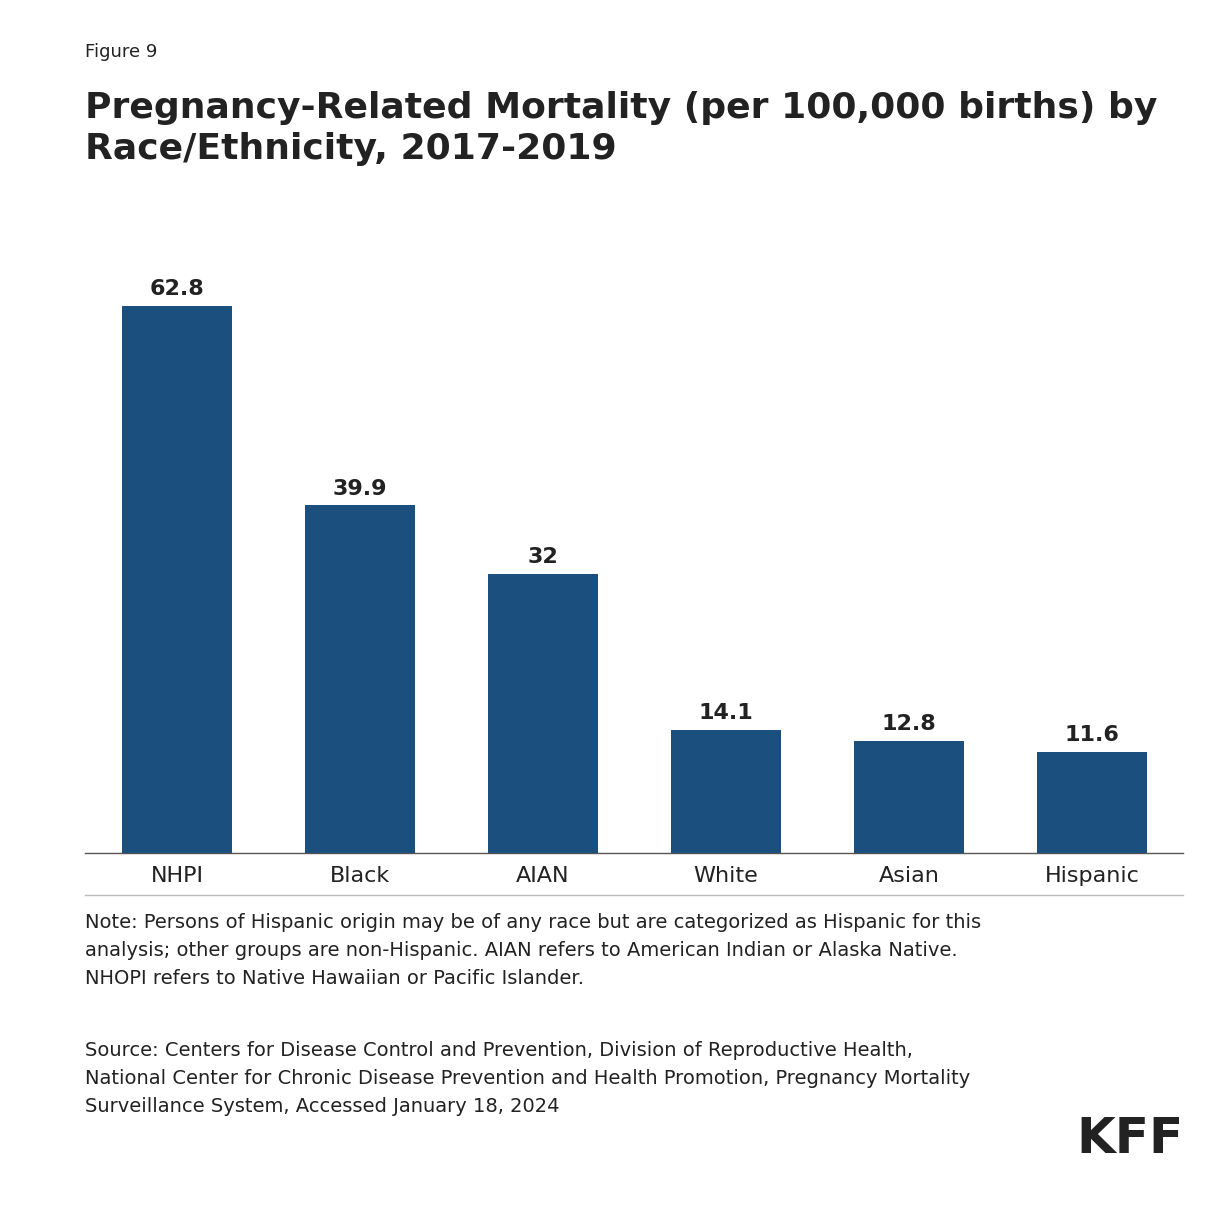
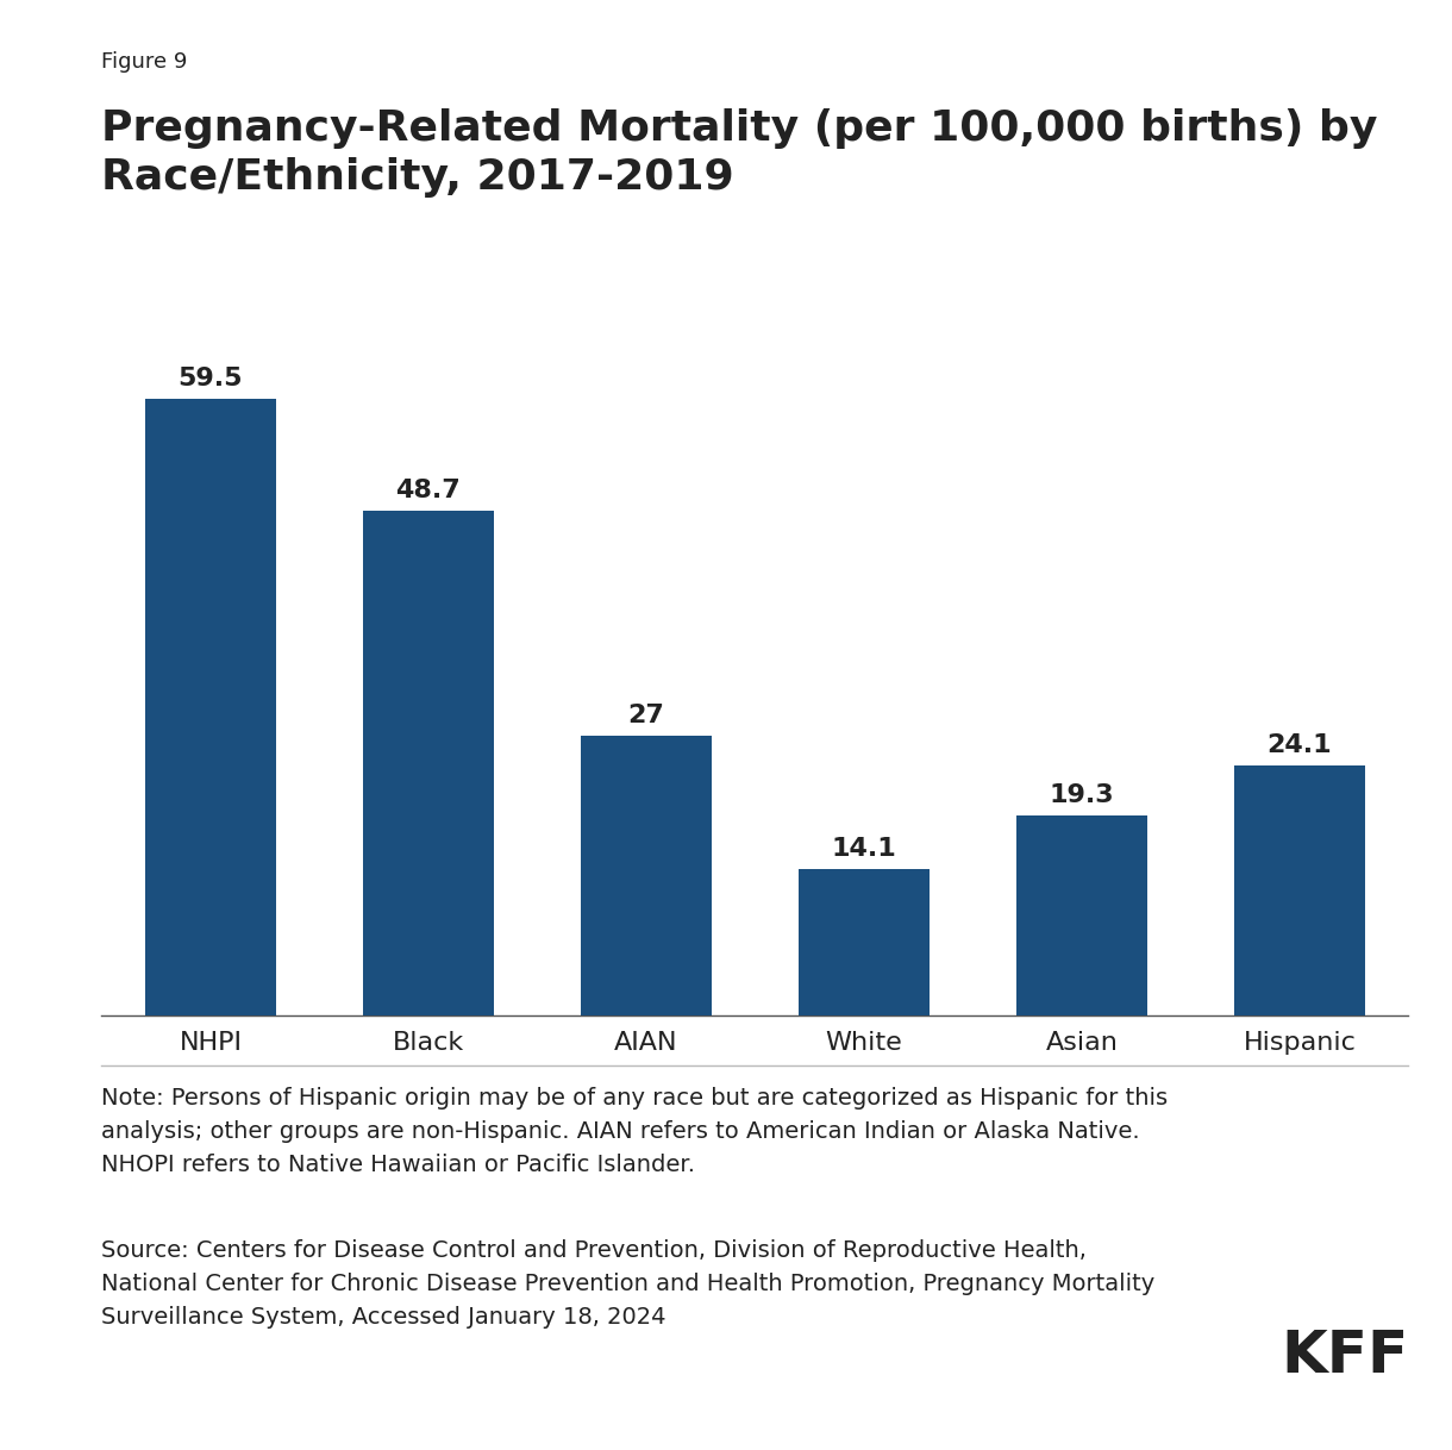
NHPI: 62.8 -> 59.5
Black: 39.9 -> 48.7
AIAN: 32 -> 27
Asian: 12.8 -> 19.3
Hispanic: 11.6 -> 24.1
